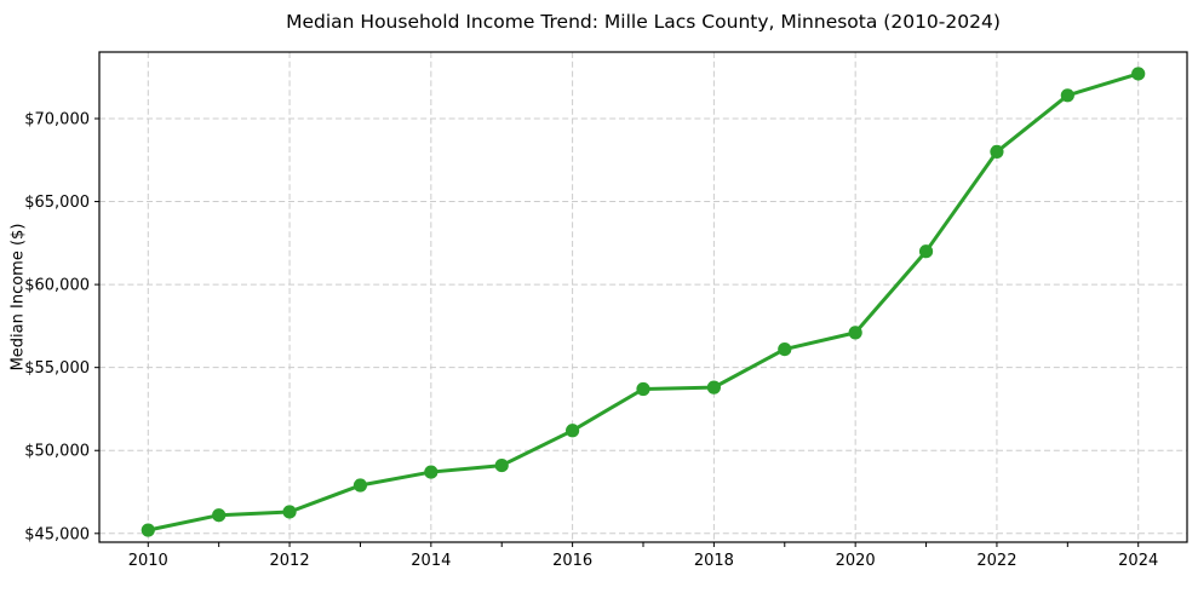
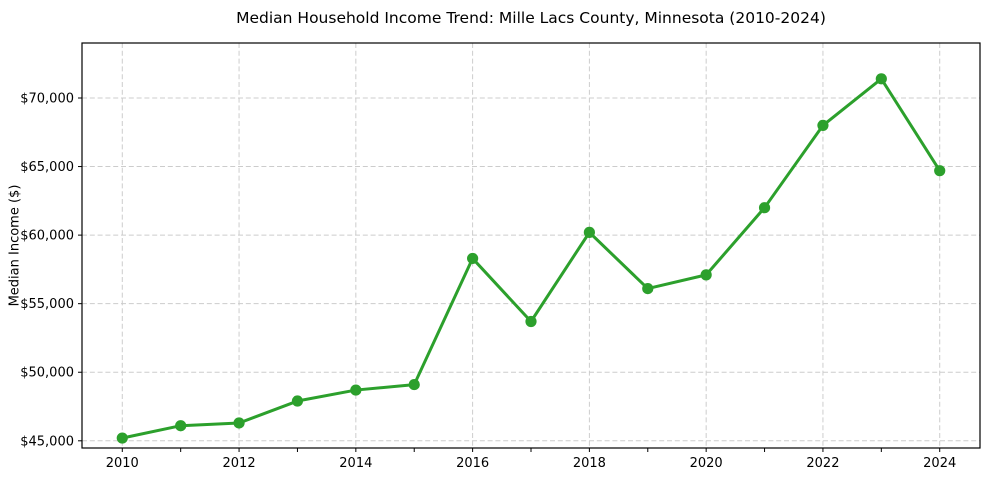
2016: $51200 -> $58300
2018: $53800 -> $60200
2024: $72700 -> $64700
